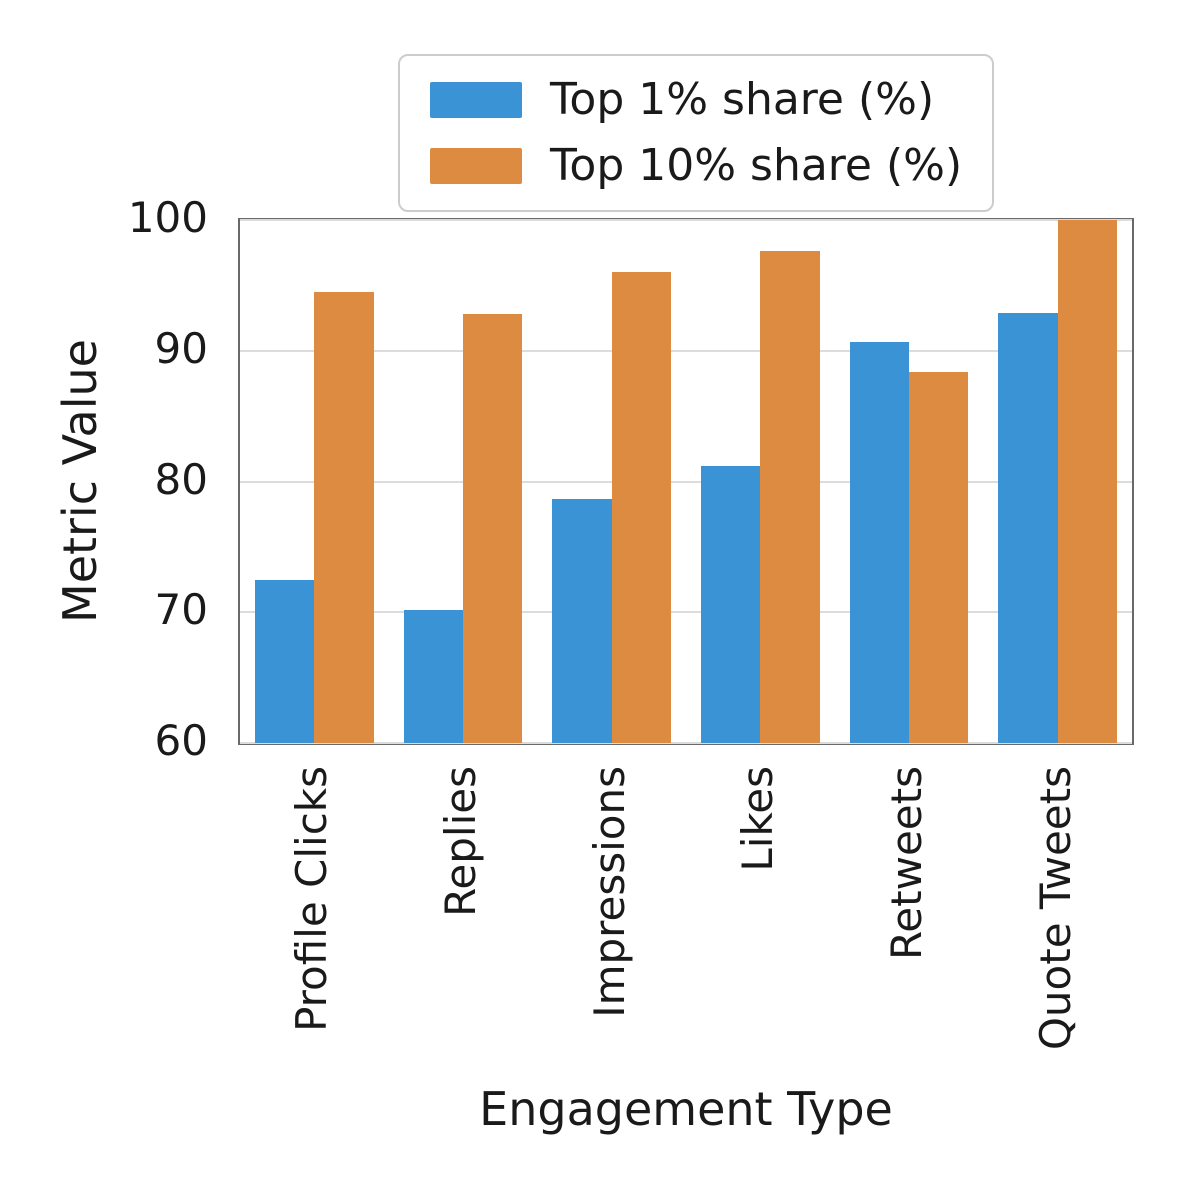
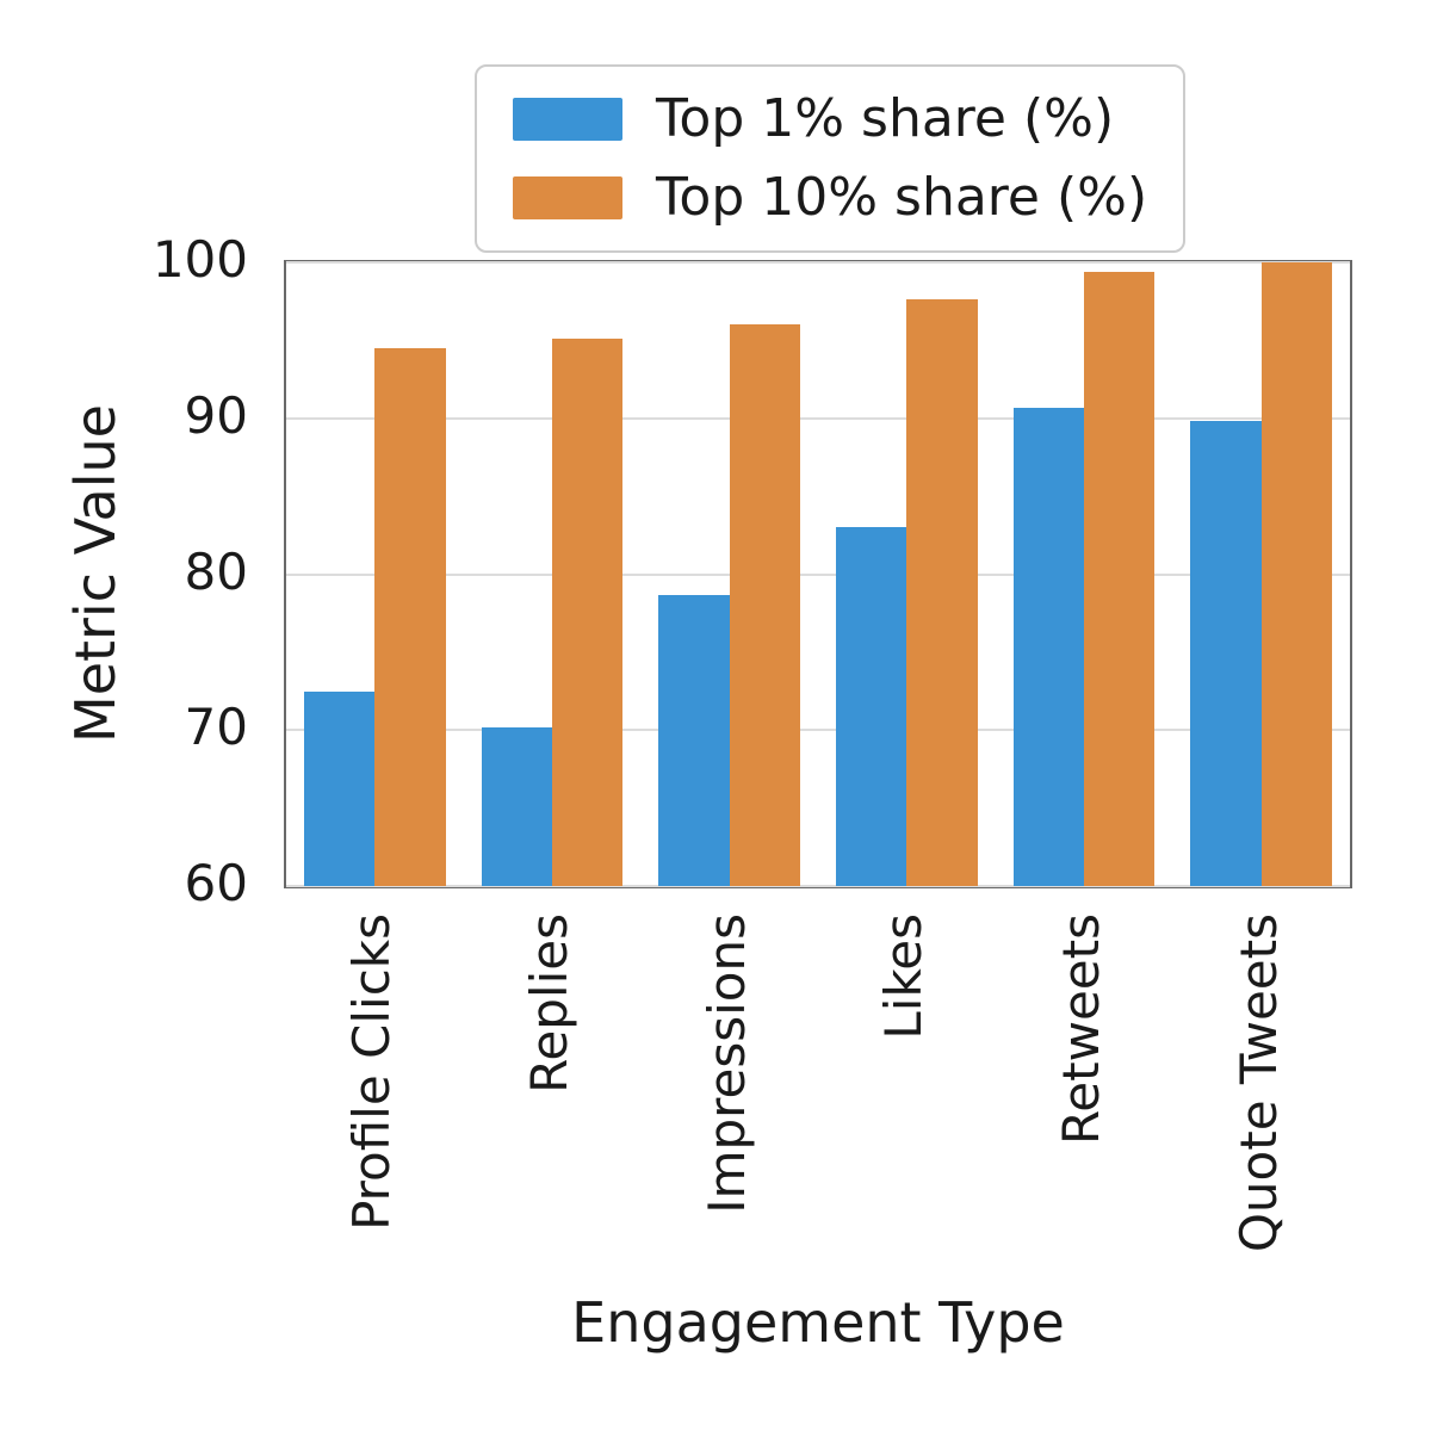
Top 10% share (%)/Replies: 92.8 -> 95.1
Top 1% share (%)/Likes: 81.2 -> 83.0
Top 10% share (%)/Retweets: 88.4 -> 99.4
Top 1% share (%)/Quote Tweets: 92.9 -> 89.8
